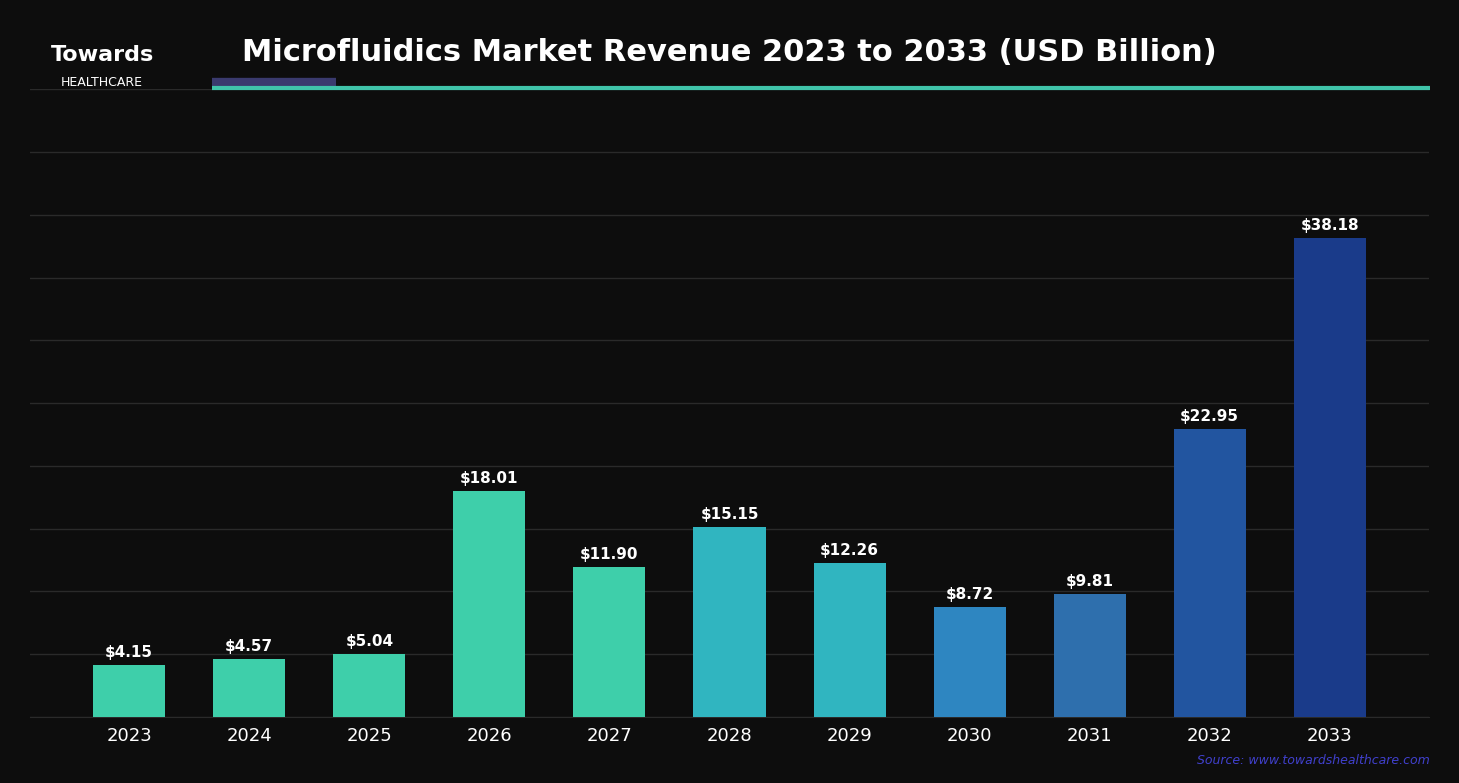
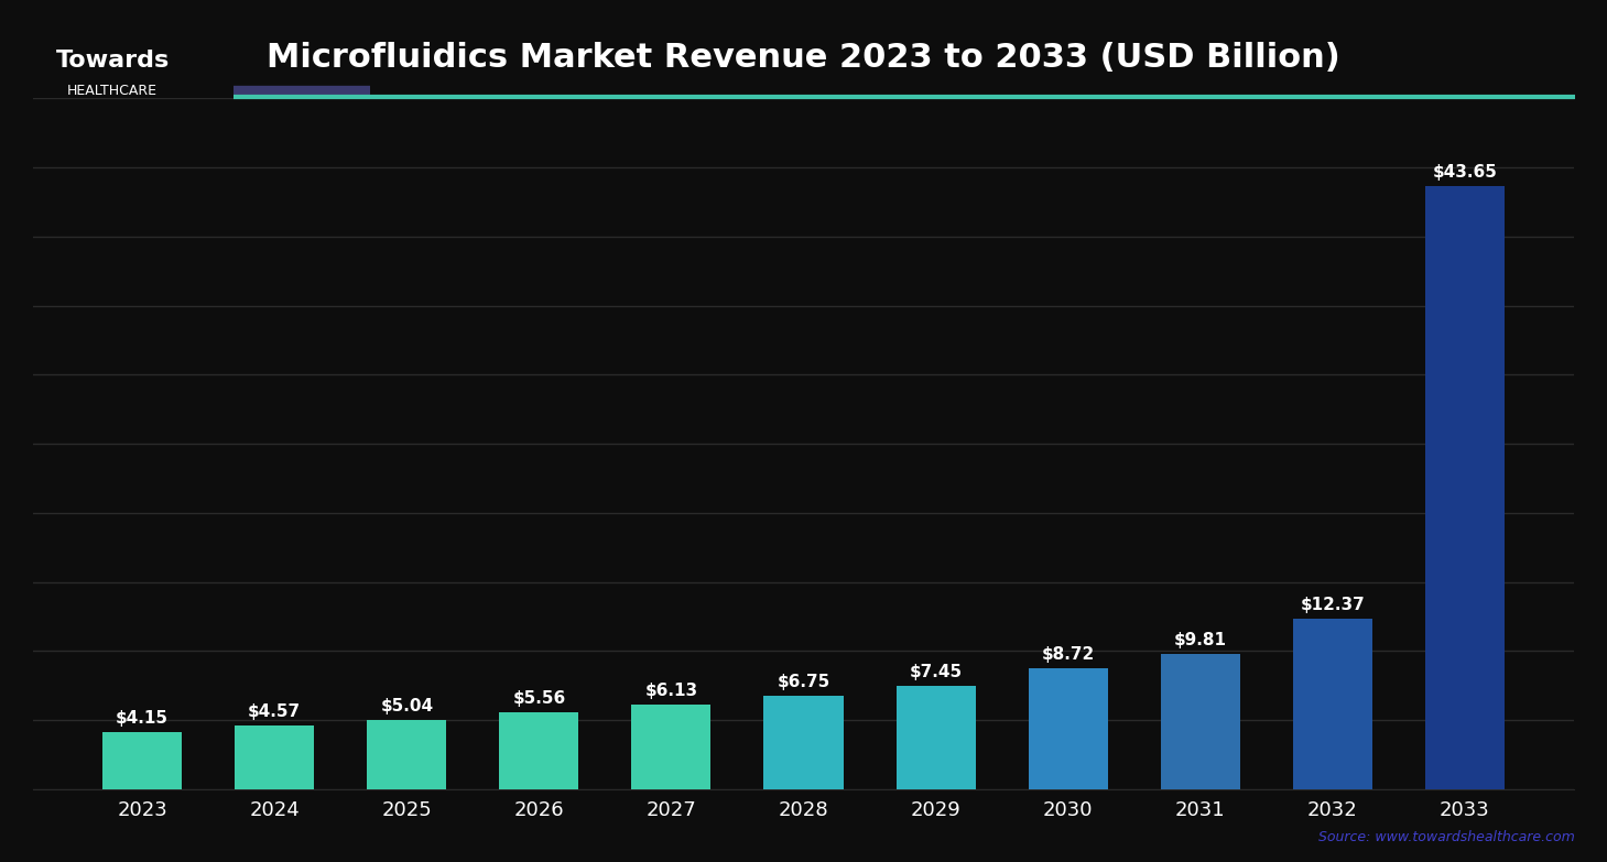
2026: $18.01 -> $5.56
2027: $11.90 -> $6.13
2028: $15.15 -> $6.75
2029: $12.26 -> $7.45
2032: $22.95 -> $12.37
2033: $38.18 -> $43.65
